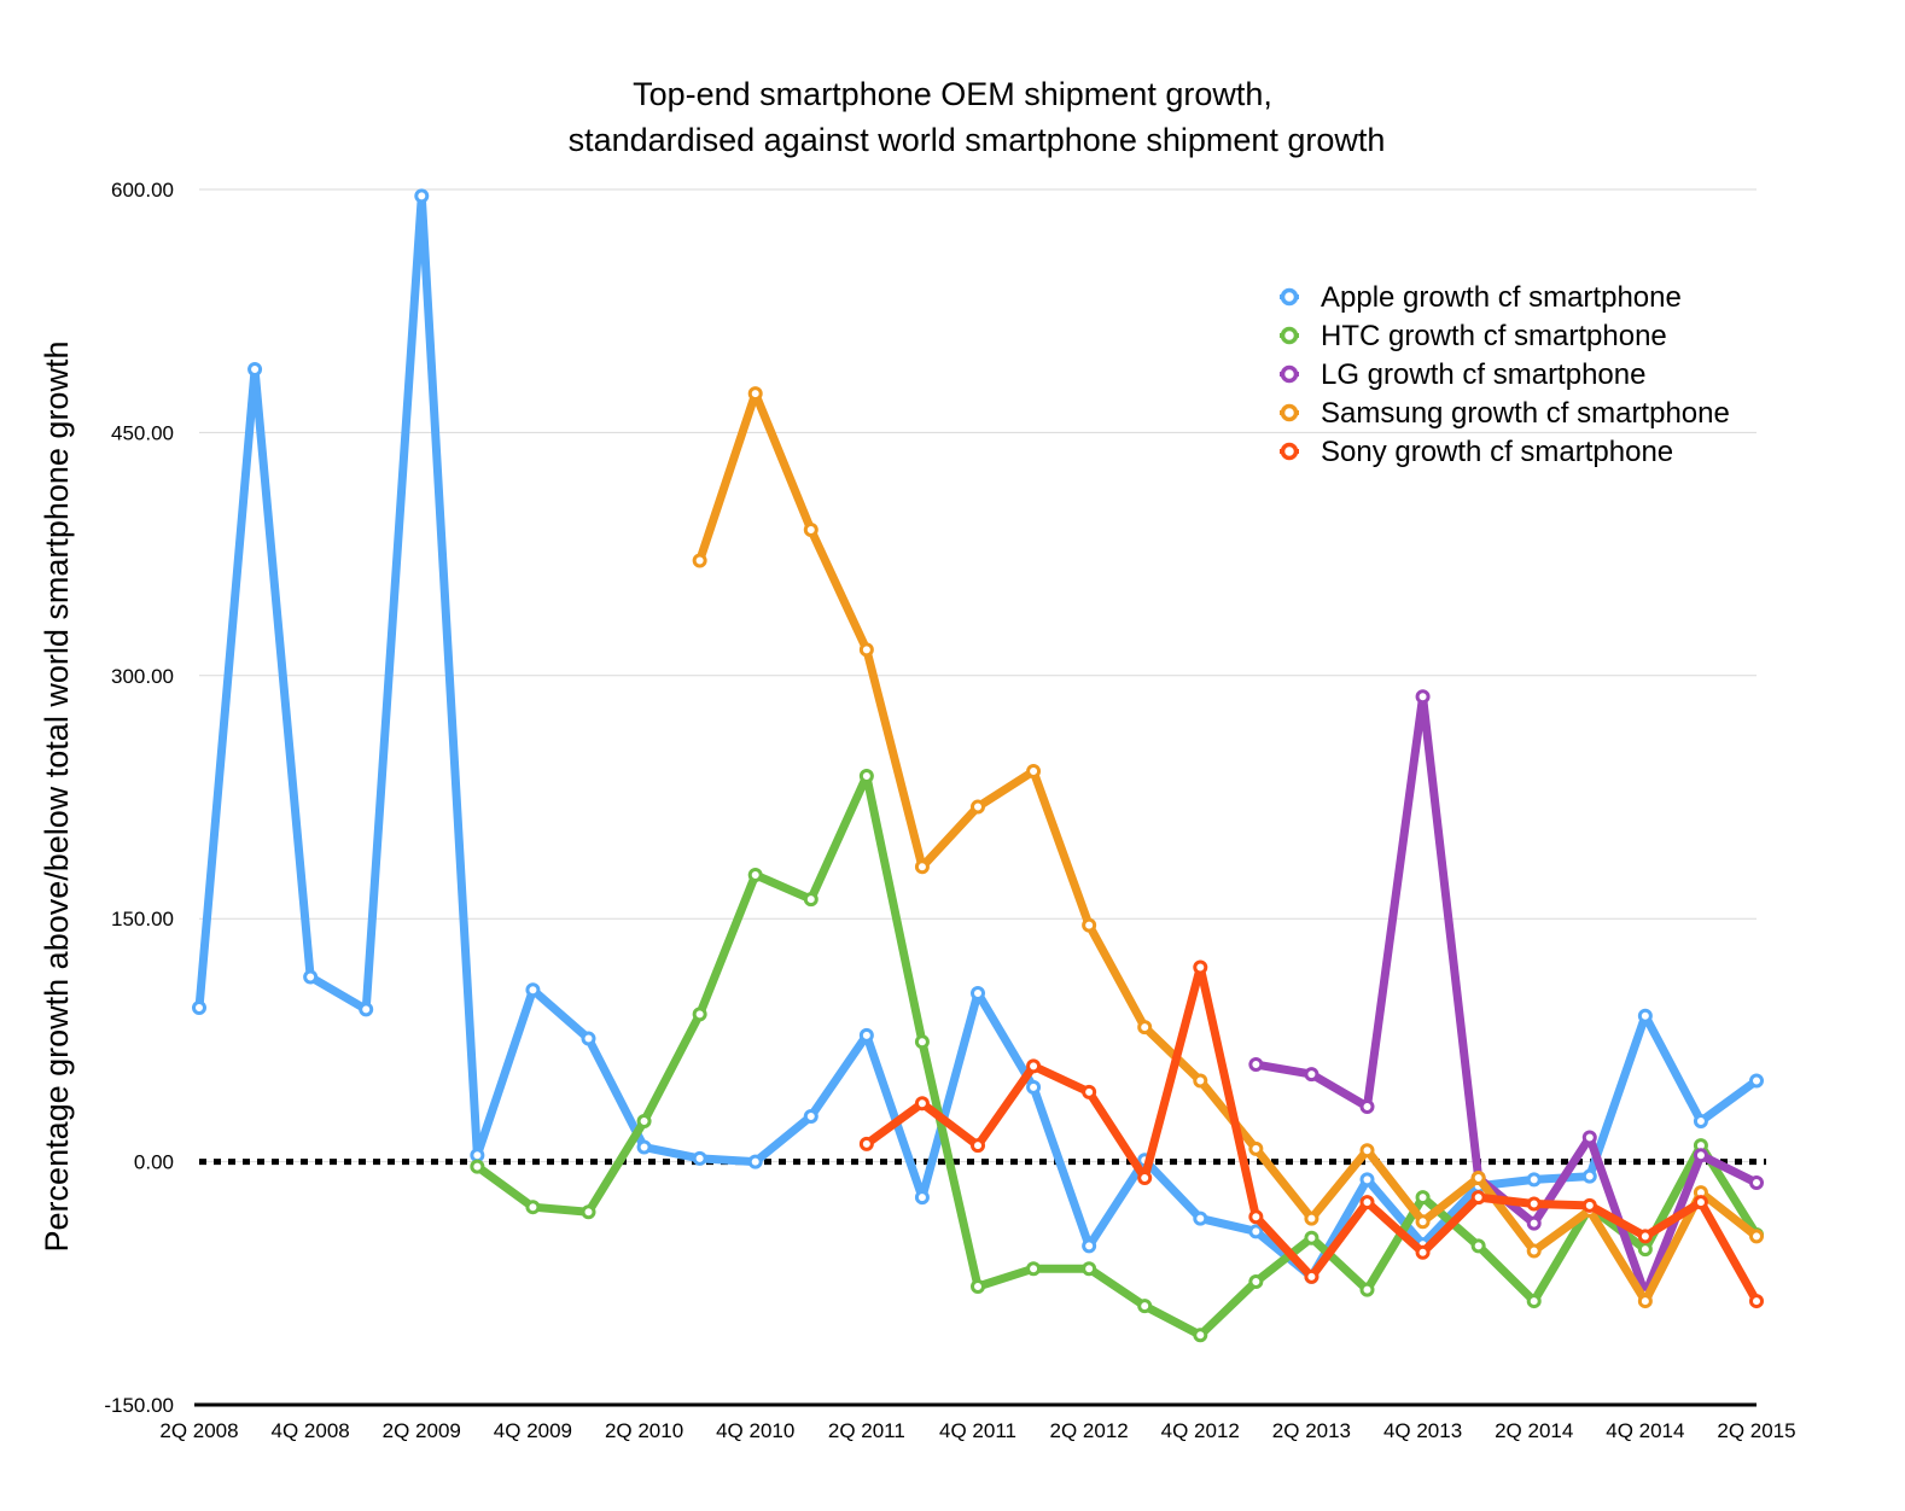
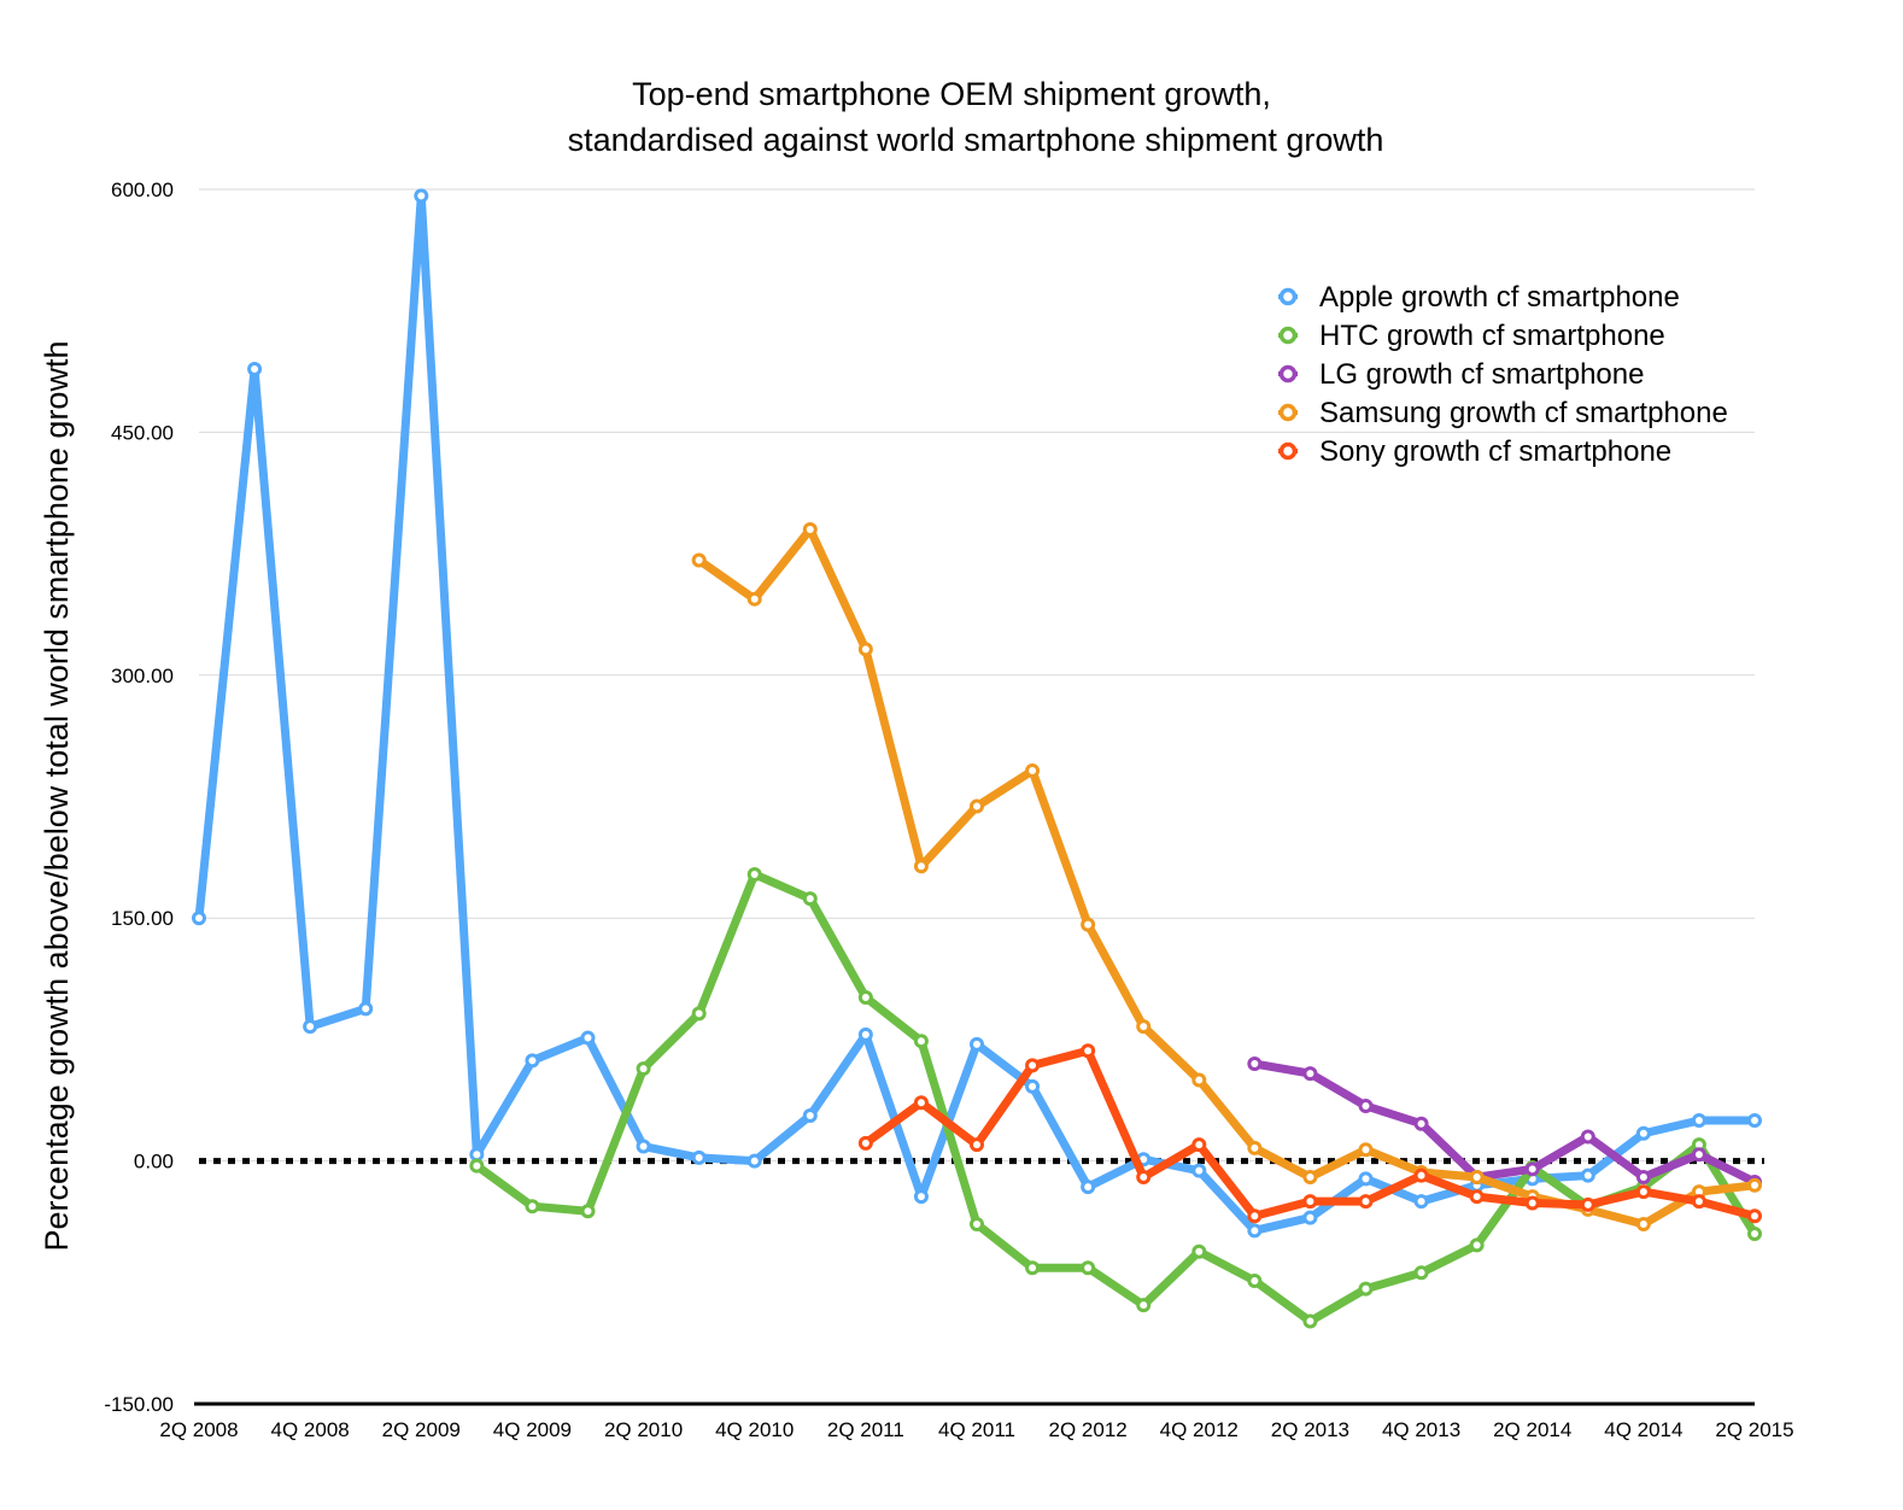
Apple growth cf smartphone/2Q 2008: 95 -> 150
Apple growth cf smartphone/4Q 2008: 114 -> 83
Apple growth cf smartphone/4Q 2009: 106 -> 62
HTC growth cf smartphone/2Q 2010: 25 -> 57
Samsung growth cf smartphone/4Q 2010: 474 -> 347
HTC growth cf smartphone/2Q 2011: 238 -> 101
Apple growth cf smartphone/4Q 2011: 104 -> 72
HTC growth cf smartphone/4Q 2011: -77 -> -39
Apple growth cf smartphone/2Q 2012: -52 -> -16
Sony growth cf smartphone/2Q 2012: 43 -> 68
Apple growth cf smartphone/4Q 2012: -35 -> -6
HTC growth cf smartphone/4Q 2012: -107 -> -56
Sony growth cf smartphone/4Q 2012: 120 -> 10
Apple growth cf smartphone/2Q 2013: -71 -> -35
HTC growth cf smartphone/2Q 2013: -47 -> -99
Samsung growth cf smartphone/2Q 2013: -35 -> -10
Sony growth cf smartphone/2Q 2013: -71 -> -25
Apple growth cf smartphone/4Q 2013: -51 -> -25
HTC growth cf smartphone/4Q 2013: -22 -> -69
LG growth cf smartphone/4Q 2013: 287 -> 23
Samsung growth cf smartphone/4Q 2013: -37 -> -7
Sony growth cf smartphone/4Q 2013: -56 -> -9
HTC growth cf smartphone/2Q 2014: -86 -> -4
LG growth cf smartphone/2Q 2014: -38 -> -5
Samsung growth cf smartphone/2Q 2014: -55 -> -22
Apple growth cf smartphone/4Q 2014: 90 -> 17
HTC growth cf smartphone/4Q 2014: -54 -> -16
LG growth cf smartphone/4Q 2014: -82 -> -10
Samsung growth cf smartphone/4Q 2014: -86 -> -39
Sony growth cf smartphone/4Q 2014: -46 -> -19
Apple growth cf smartphone/2Q 2015: 50 -> 25
Samsung growth cf smartphone/2Q 2015: -46 -> -15
Sony growth cf smartphone/2Q 2015: -86 -> -34
